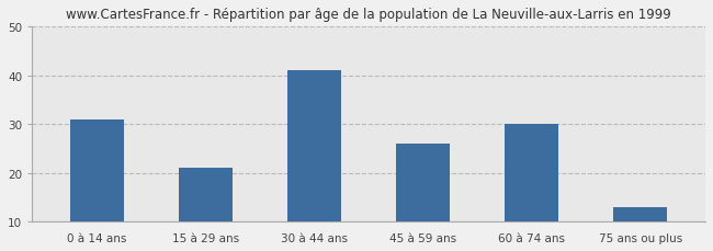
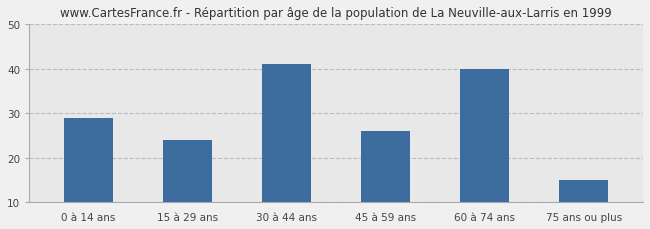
0 à 14 ans: 31 -> 29
15 à 29 ans: 21 -> 24
60 à 74 ans: 30 -> 40
75 ans ou plus: 13 -> 15
